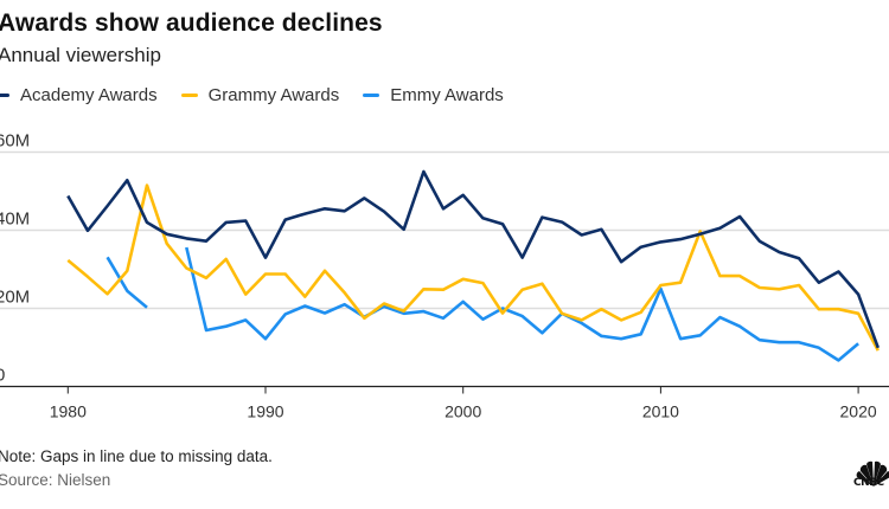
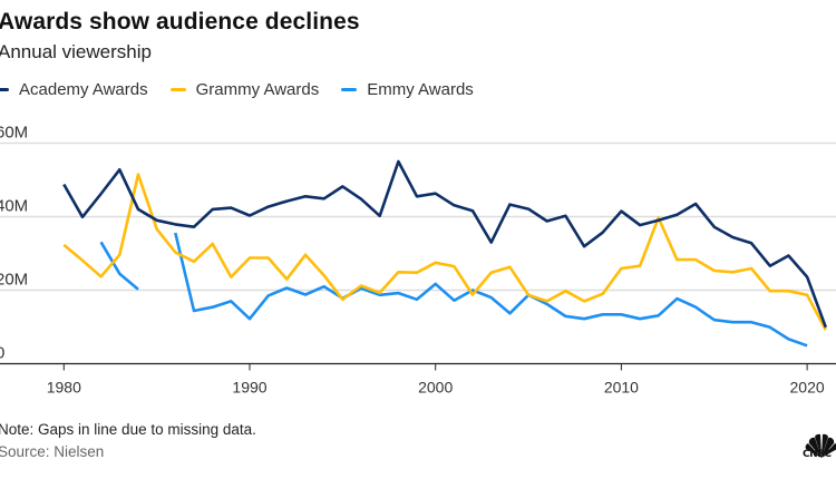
Academy Awards/1990: 33M -> 40M
Academy Awards/2000: 49M -> 46M
Academy Awards/2010: 37M -> 42M
Emmy Awards/2010: 25M -> 13M
Emmy Awards/2020: 11M -> 5M
